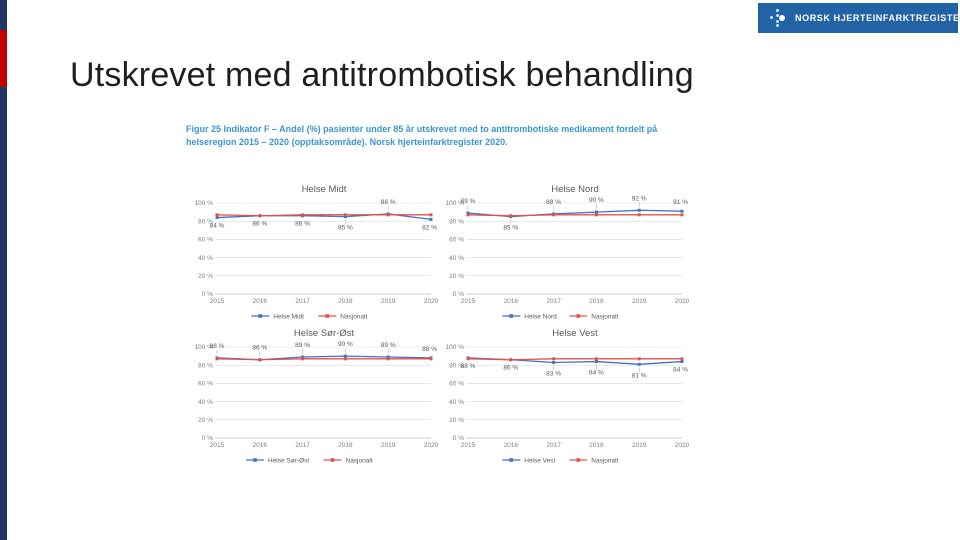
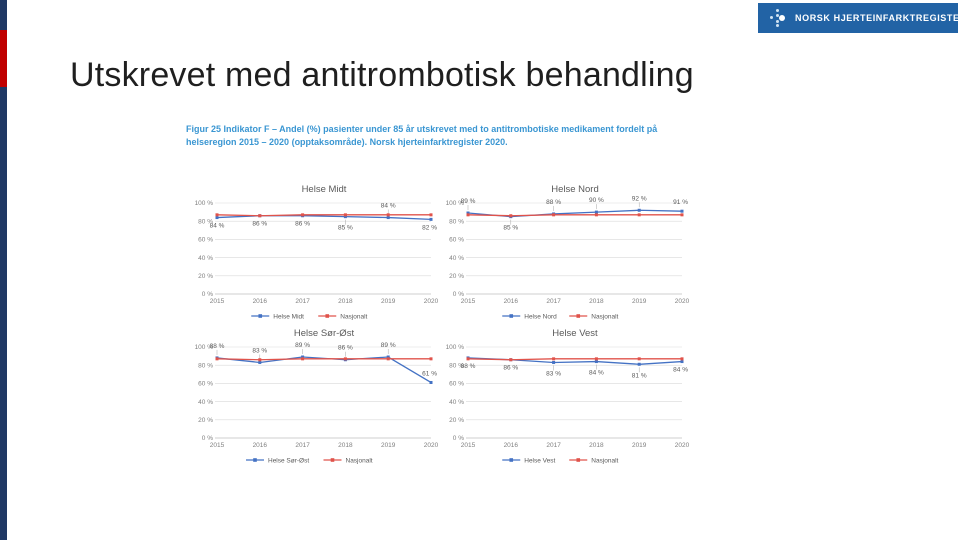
Helse Midt/Helse Midt/2019: 88 -> 84
Helse Sør-Øst/Helse Sør-Øst/2016: 86 -> 83
Helse Sør-Øst/Helse Sør-Øst/2018: 90 -> 86
Helse Sør-Øst/Helse Sør-Øst/2020: 88 -> 61
